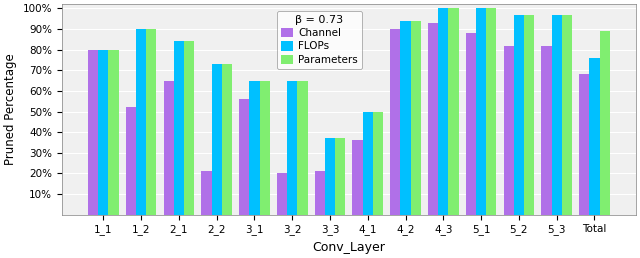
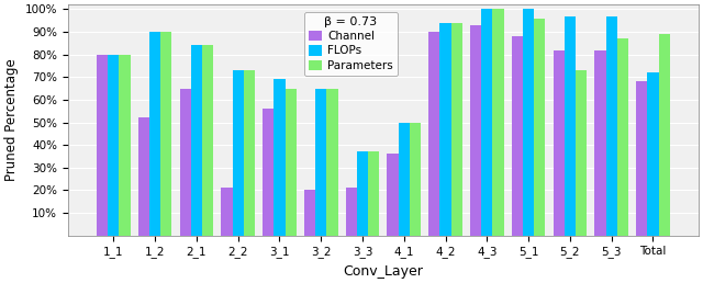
FLOPs/3_1: 65% -> 69%
Parameters/5_1: 100% -> 96%
Parameters/5_2: 97% -> 73%
Parameters/5_3: 97% -> 87%
FLOPs/Total: 76% -> 72%
